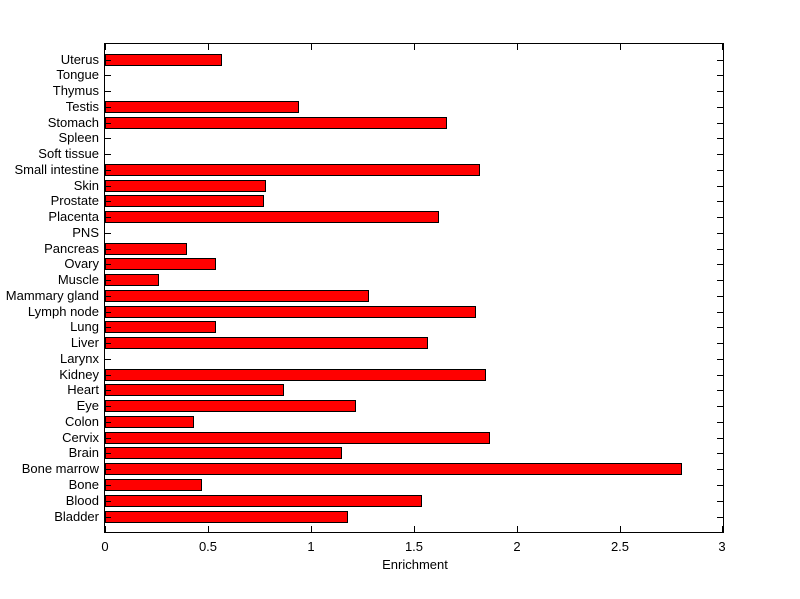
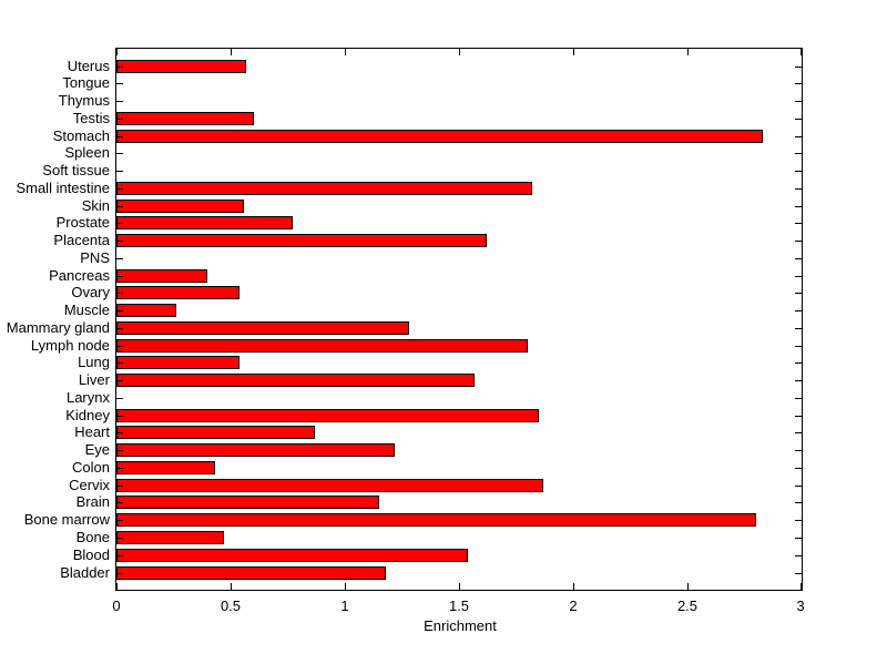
Testis: 0.94 -> 0.60
Stomach: 1.66 -> 2.83
Skin: 0.78 -> 0.56
